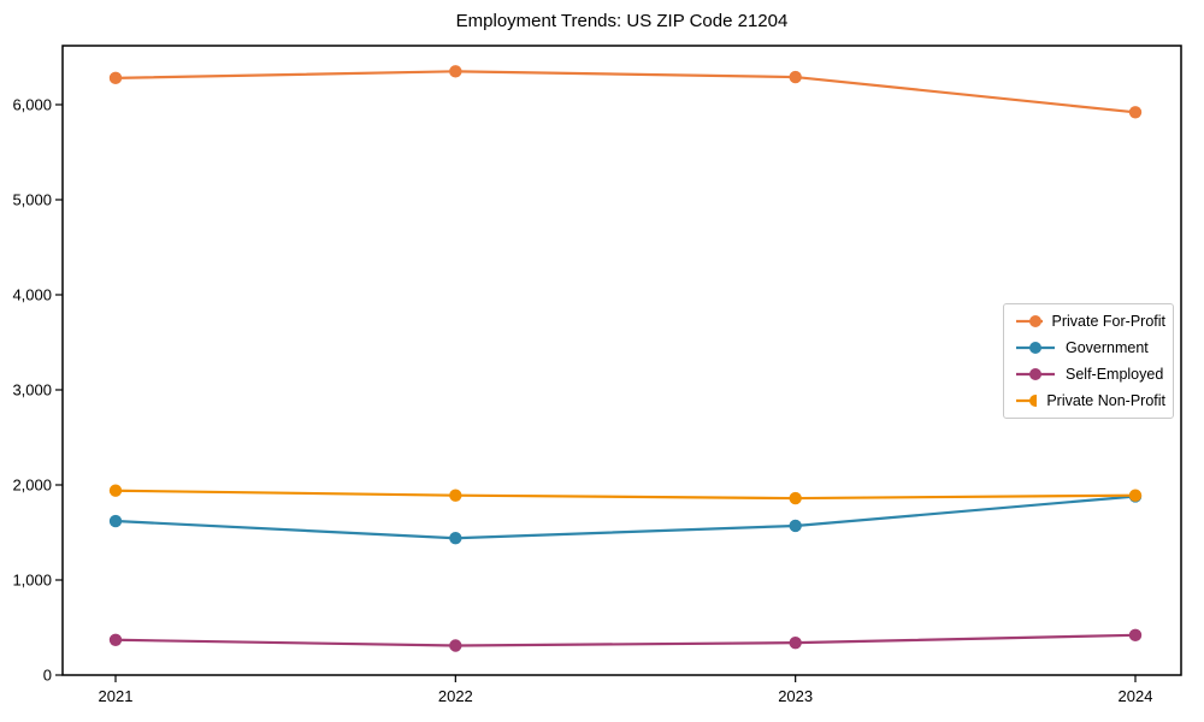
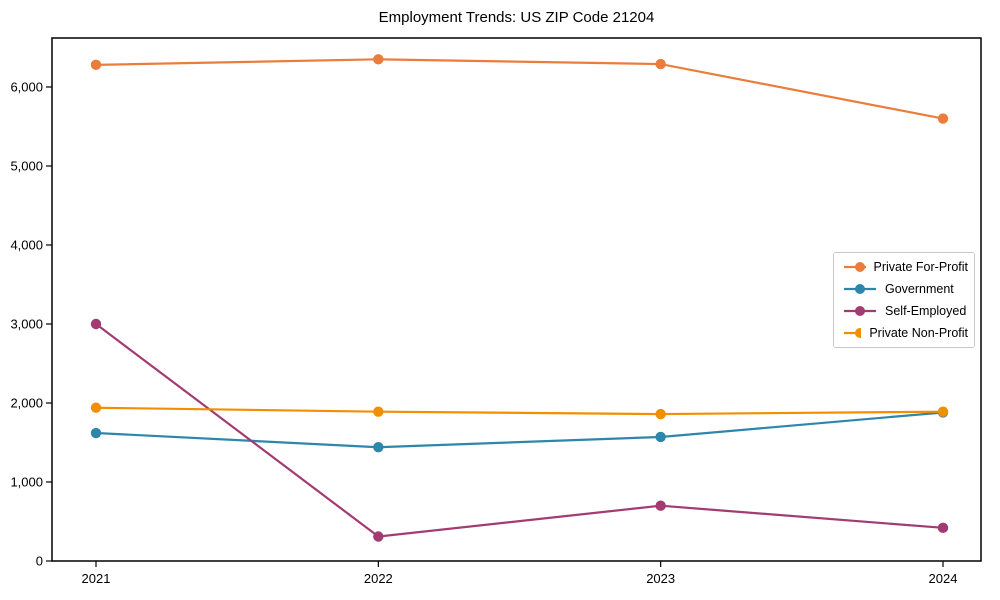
Self-Employed/2021: 400 -> 3000
Self-Employed/2023: 300 -> 700
Private For-Profit/2024: 5900 -> 5600
